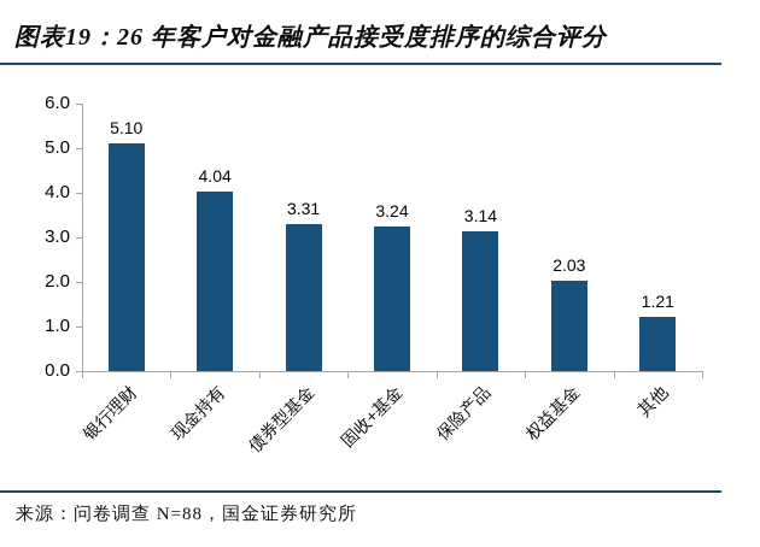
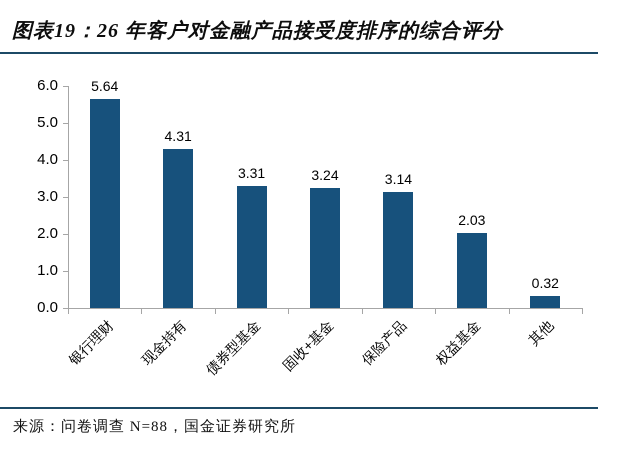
银行理财: 5.10 -> 5.64
现金持有: 4.04 -> 4.31
其他: 1.21 -> 0.32
